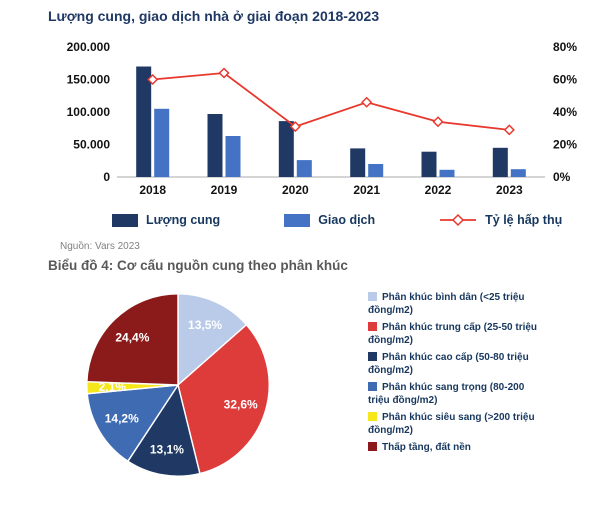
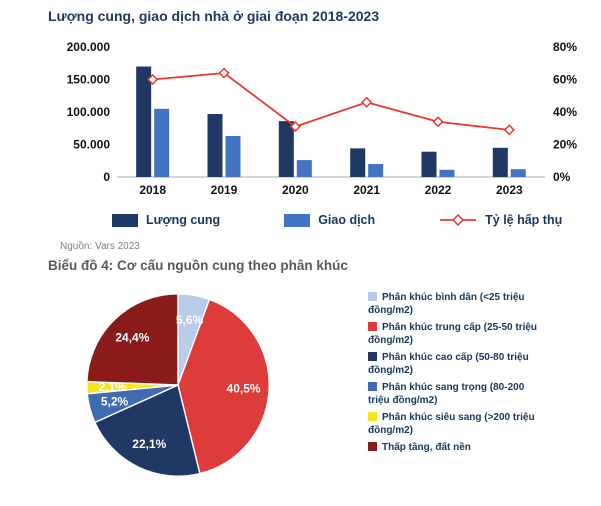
Biểu đồ 4: Cơ cấu nguồn cung theo phân khúc/Phân khúc bình dân (<25 triệu đồng/m2): 13,5% -> 5,6%
Biểu đồ 4: Cơ cấu nguồn cung theo phân khúc/Phân khúc trung cấp (25-50 triệu đồng/m2): 32,6% -> 40,5%
Biểu đồ 4: Cơ cấu nguồn cung theo phân khúc/Phân khúc cao cấp (50-80 triệu đồng/m2): 13,1% -> 22,1%
Biểu đồ 4: Cơ cấu nguồn cung theo phân khúc/Phân khúc sang trọng (80-200 triệu đồng/m2): 14,2% -> 5,2%
